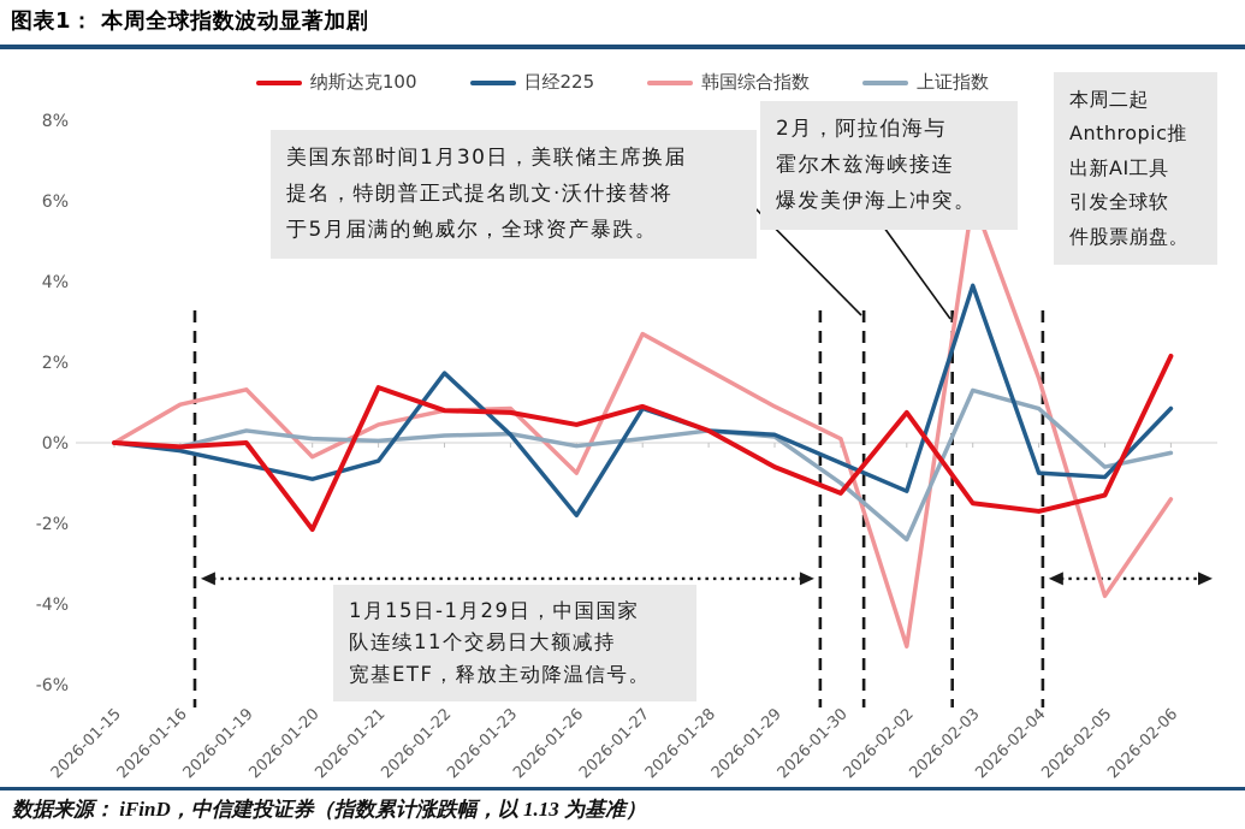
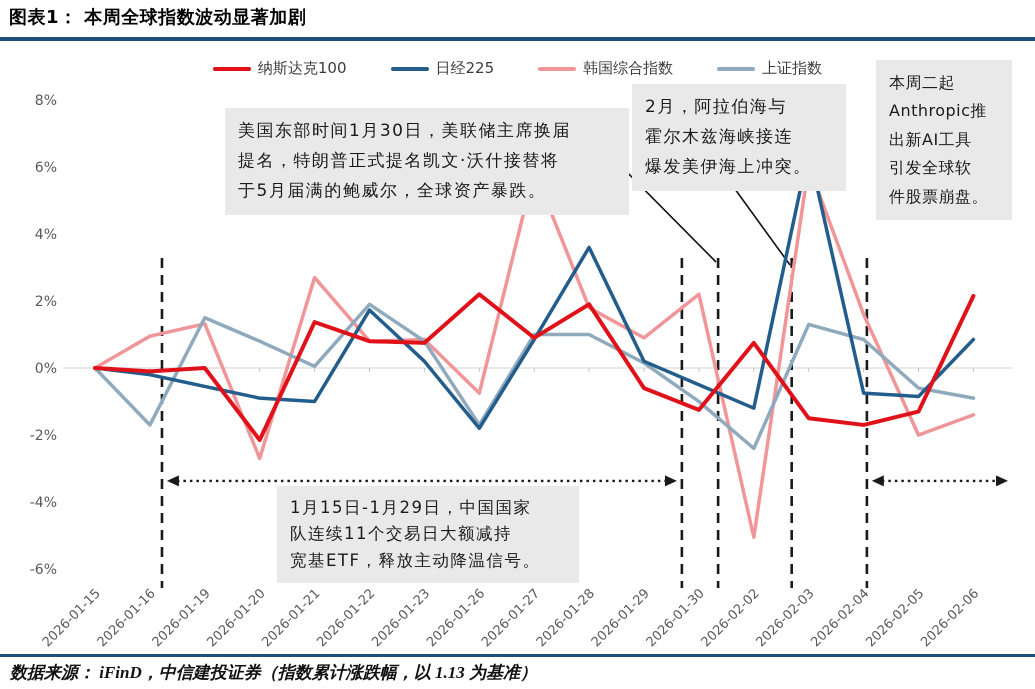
上证指数/2026-01-16: -0.1% -> -1.7%
上证指数/2026-01-19: 0.3% -> 1.5%
韩国综合指数/2026-01-20: -0.3% -> -2.7%
上证指数/2026-01-20: 0.1% -> 0.8%
日经225/2026-01-21: -0.5% -> -1.0%
韩国综合指数/2026-01-21: 0.5% -> 2.7%
上证指数/2026-01-22: 0.2% -> 1.9%
上证指数/2026-01-23: 0.2% -> 0.8%
纳斯达克100/2026-01-26: 0.5% -> 2.2%
上证指数/2026-01-26: -0.1% -> -1.7%
韩国综合指数/2026-01-27: 2.7% -> 5.9%
上证指数/2026-01-27: 0.1% -> 1.0%
纳斯达克100/2026-01-28: 0.3% -> 1.9%
日经225/2026-01-28: 0.3% -> 3.6%
上证指数/2026-01-28: 0.3% -> 1.0%
韩国综合指数/2026-01-30: 0.1% -> 2.2%
日经225/2026-02-03: 3.9% -> 6.5%
韩国综合指数/2026-02-05: -3.8% -> -2.0%
上证指数/2026-02-06: -0.2% -> -0.9%
